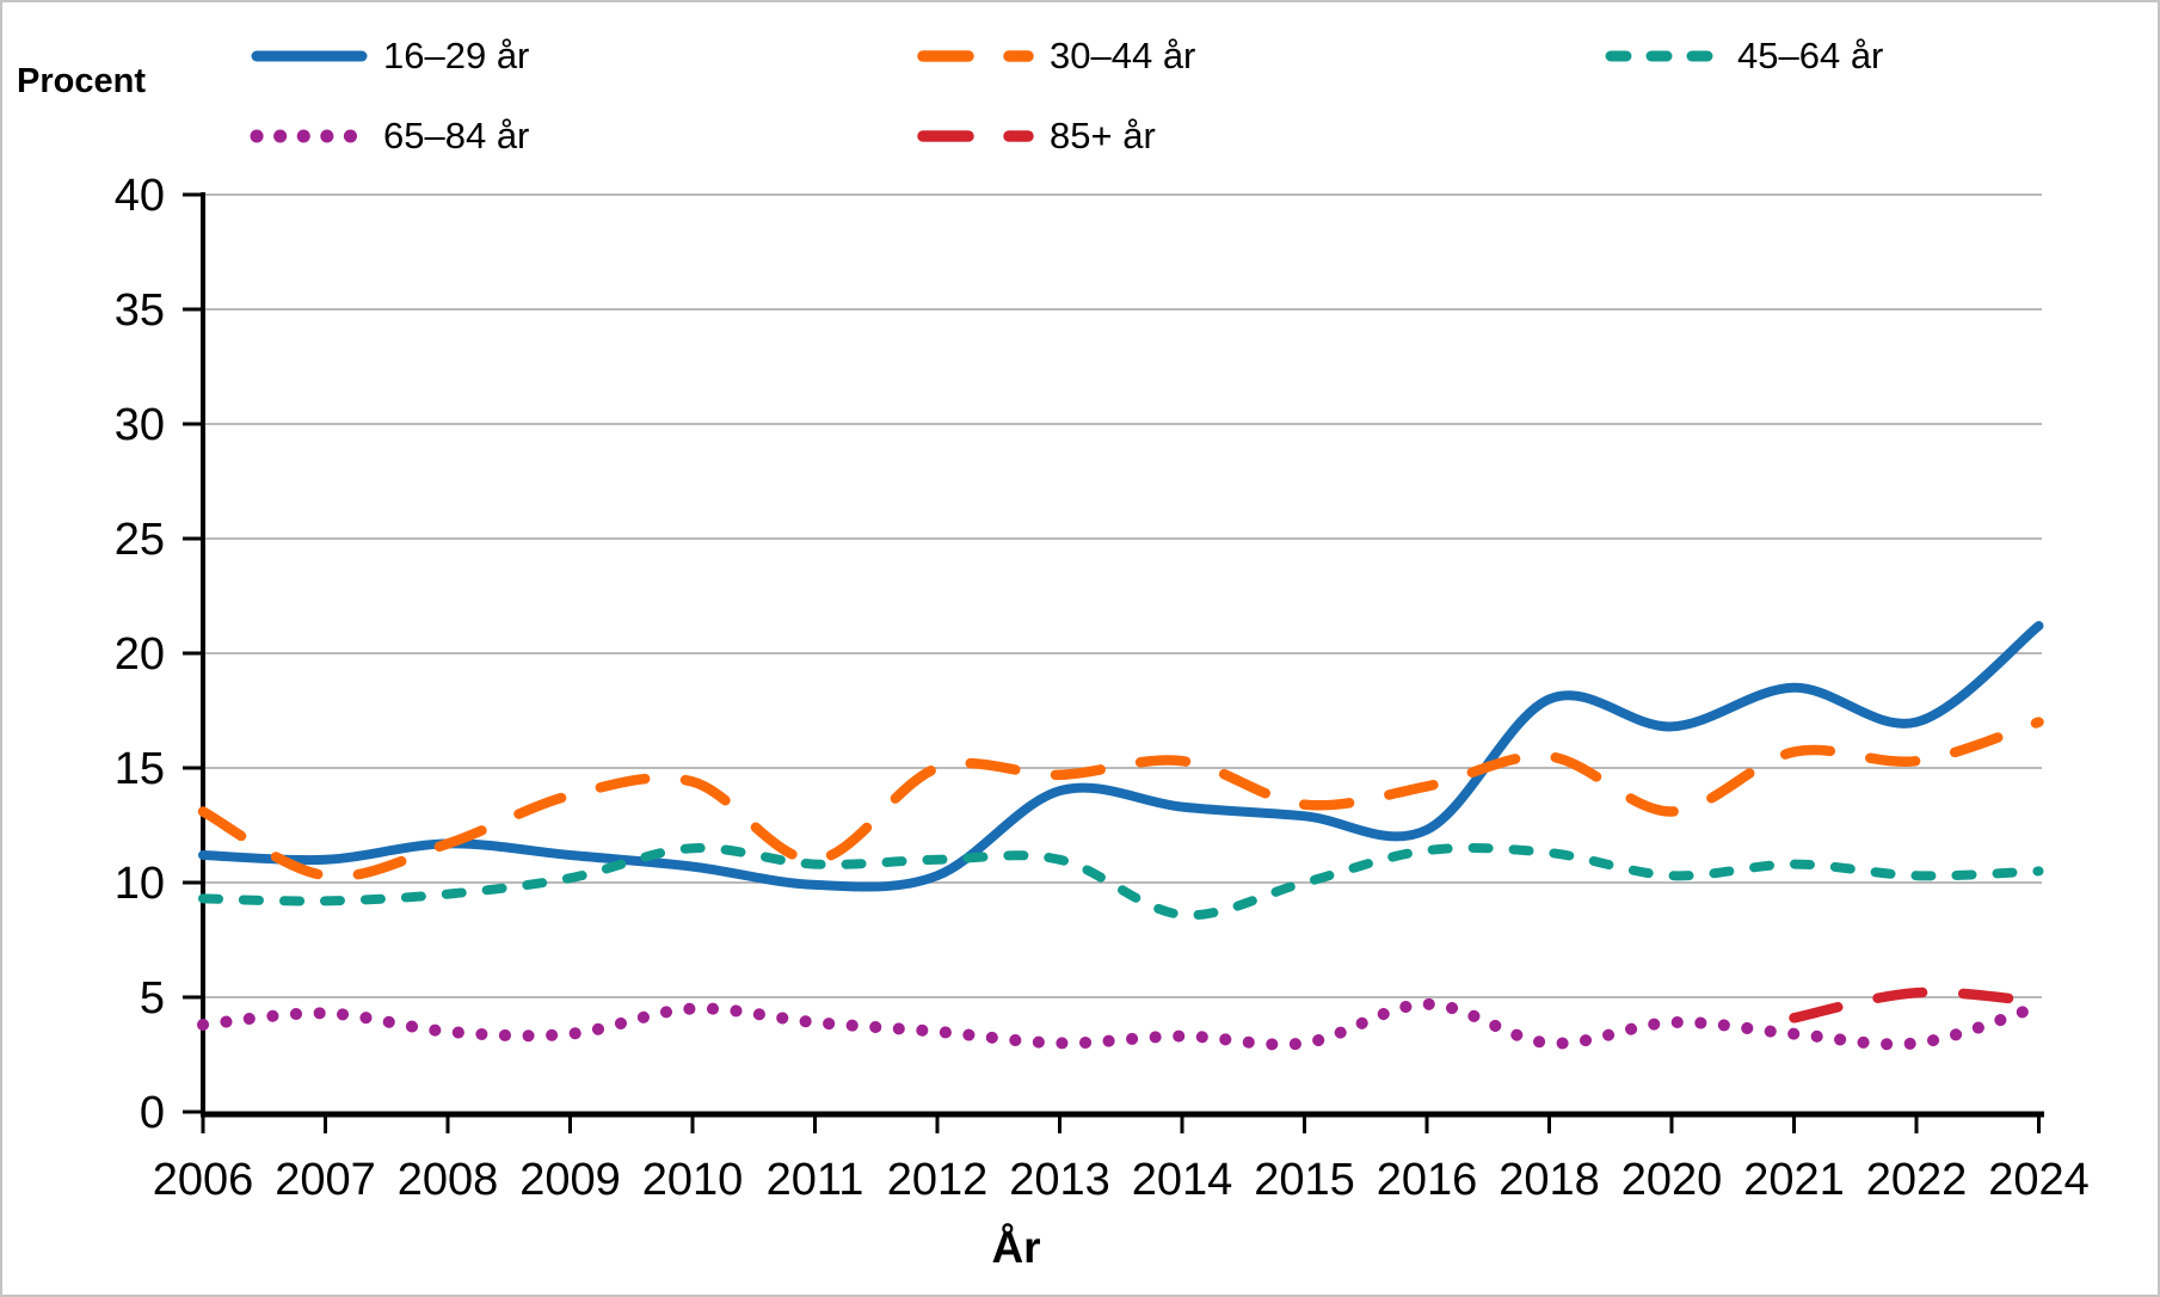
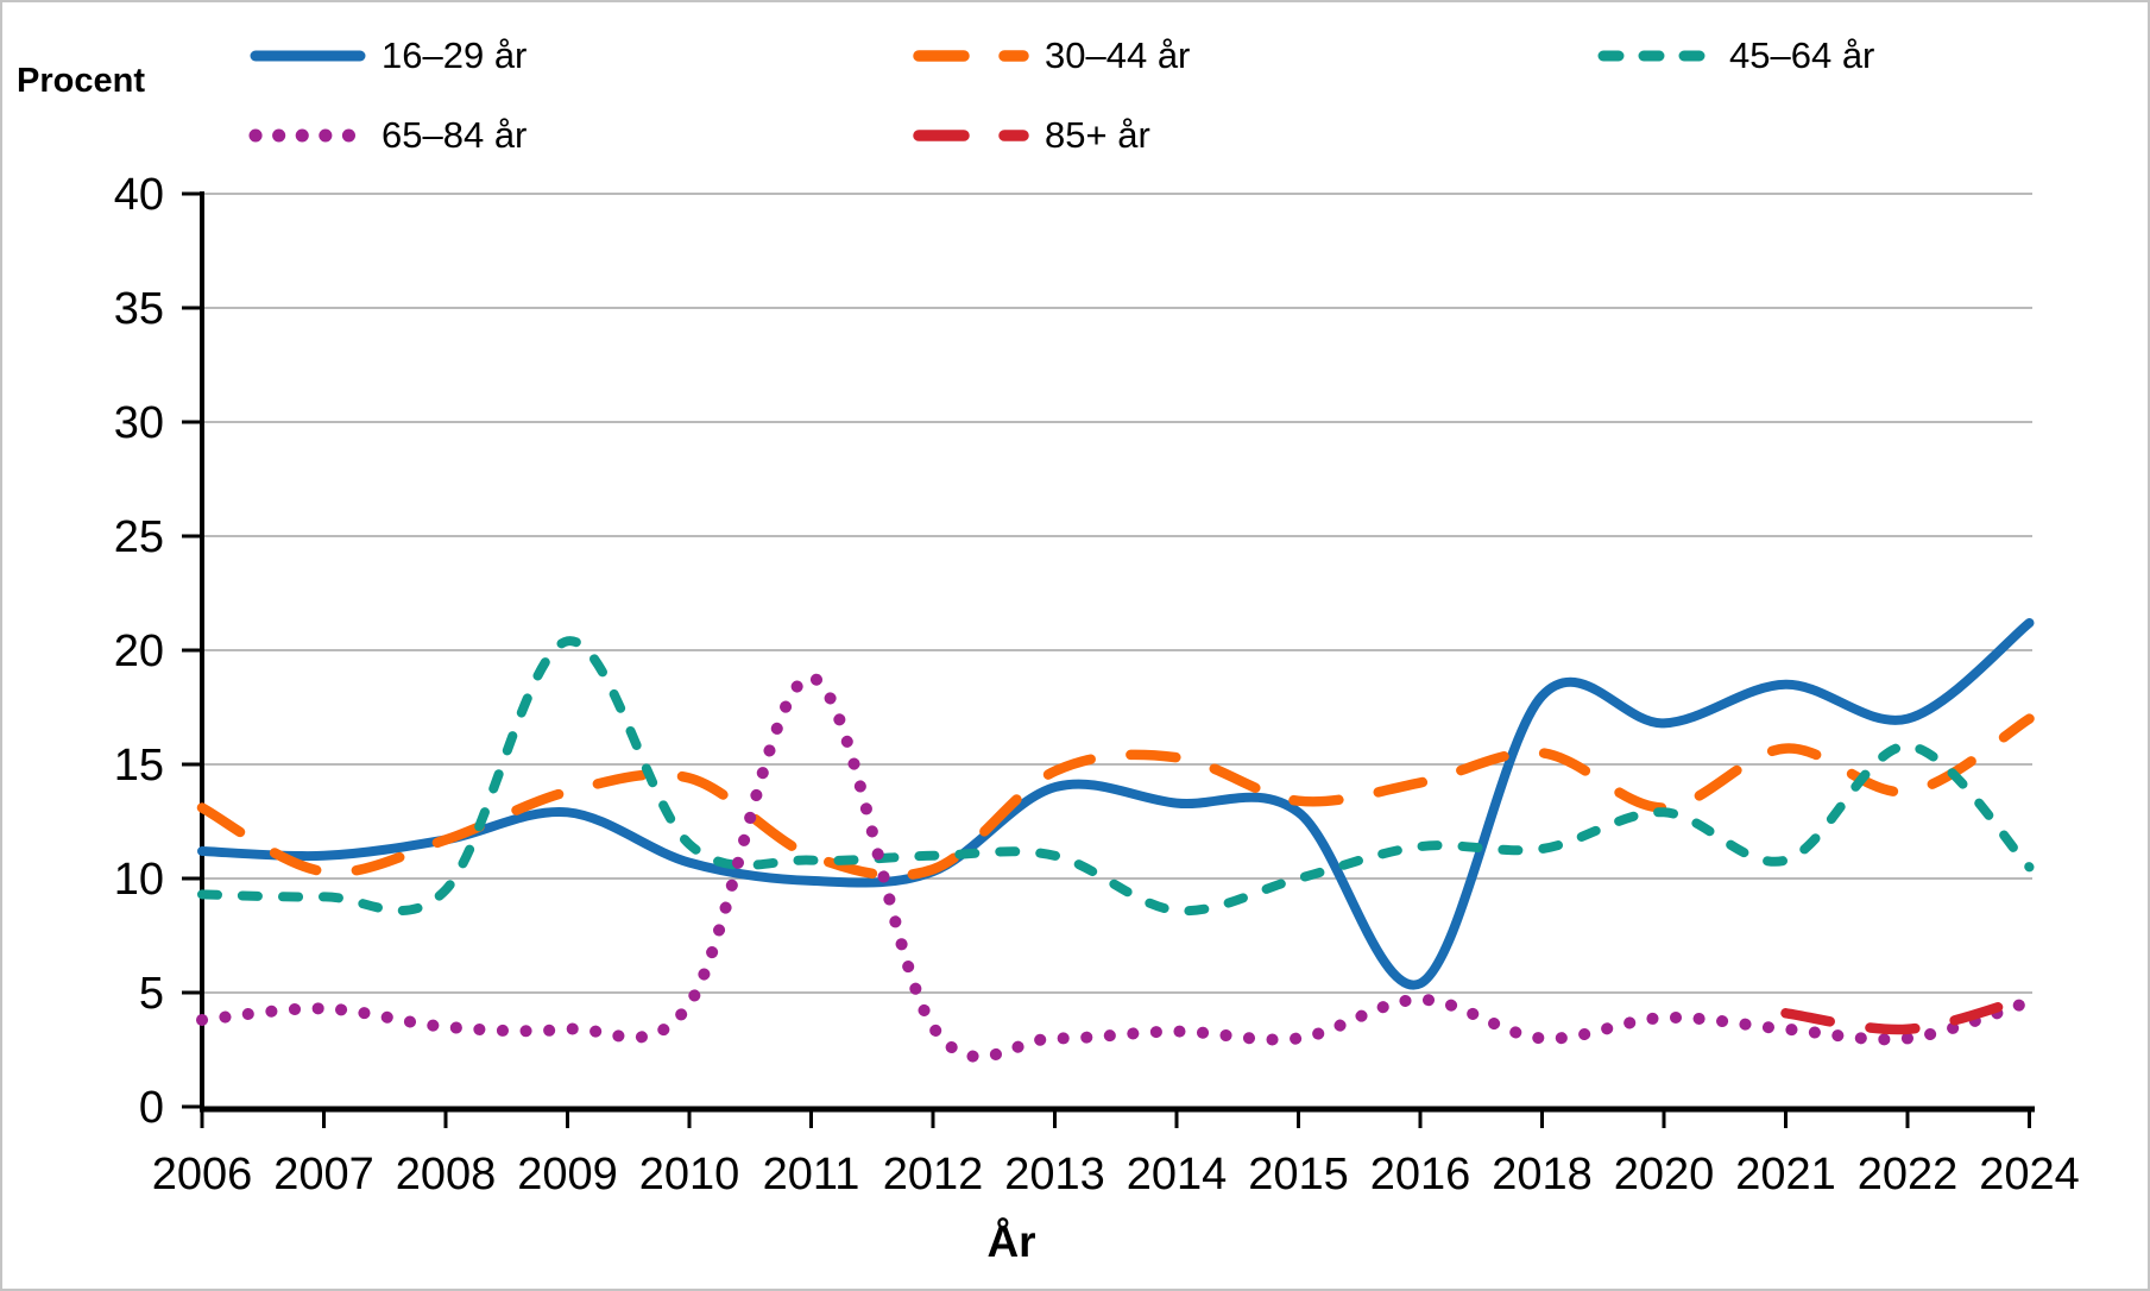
16–29 år/2009: 11.2 -> 12.9
45–64 år/2009: 10.2 -> 20.4
65–84 år/2011: 3.9 -> 18.8
30–44 år/2012: 15.0 -> 10.4
16–29 år/2016: 12.3 -> 5.4
45–64 år/2020: 10.3 -> 12.9
30–44 år/2022: 15.3 -> 13.8
45–64 år/2022: 10.3 -> 15.8
85+ år/2022: 5.2 -> 3.4
